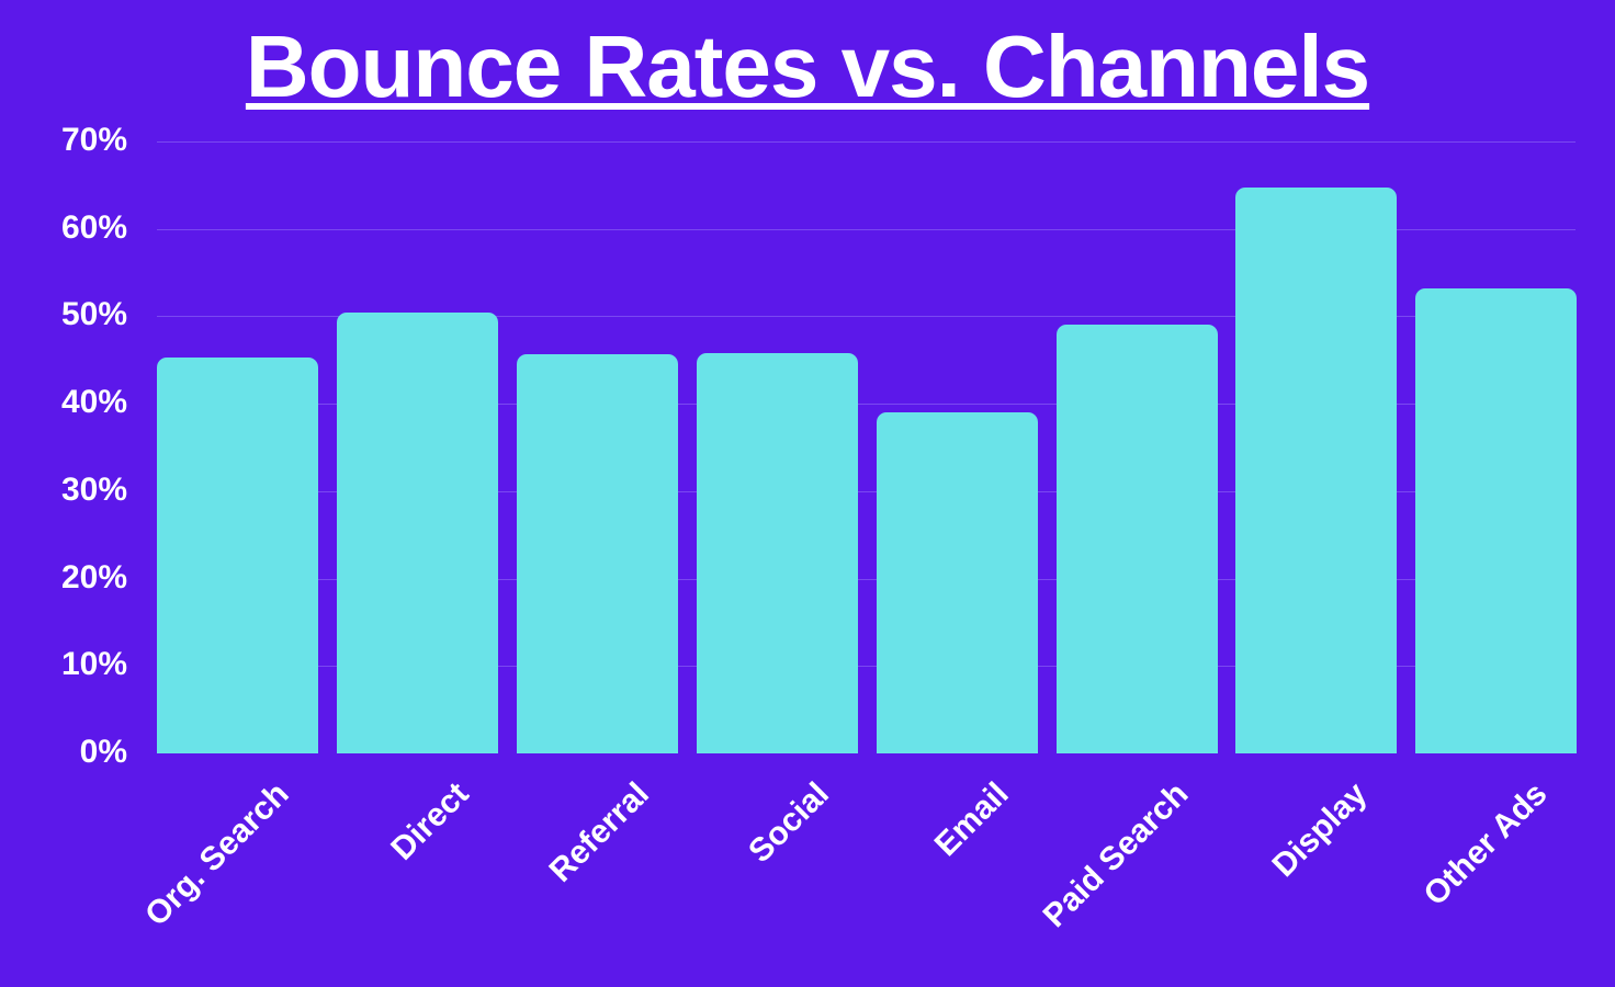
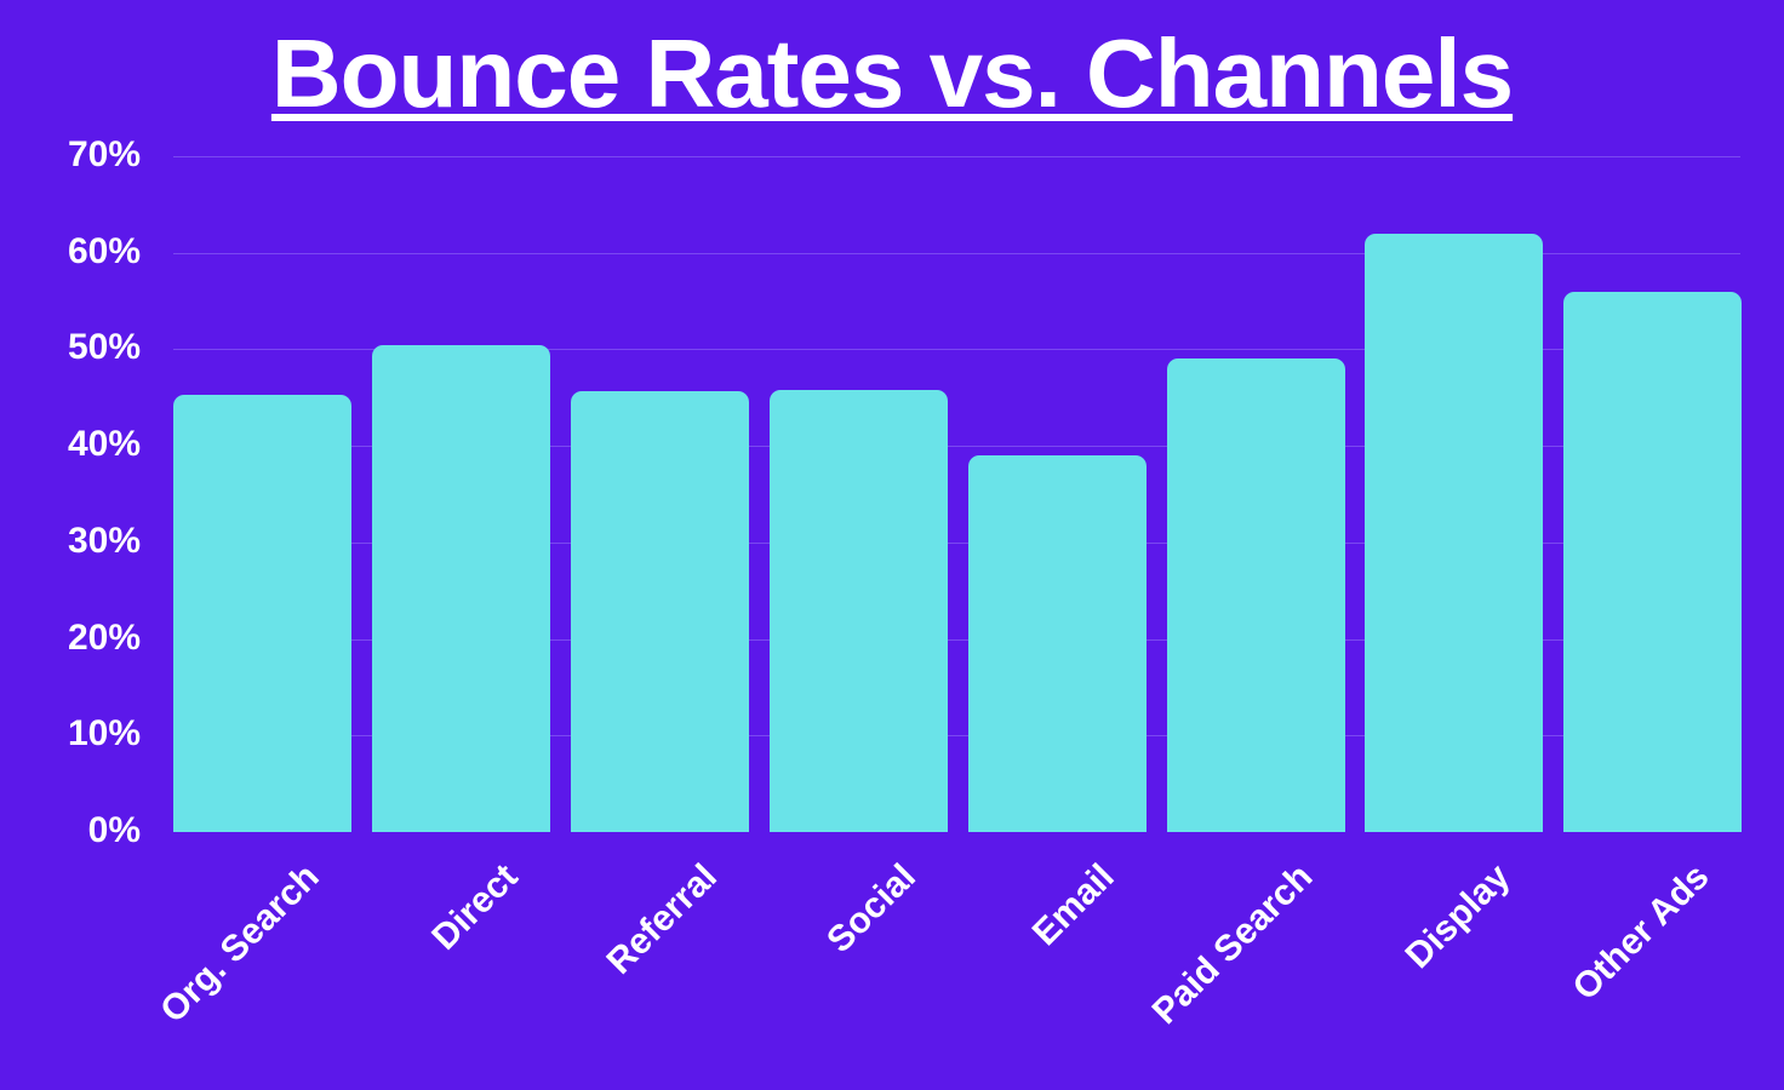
Display: 65% -> 62%
Other Ads: 53% -> 56%
